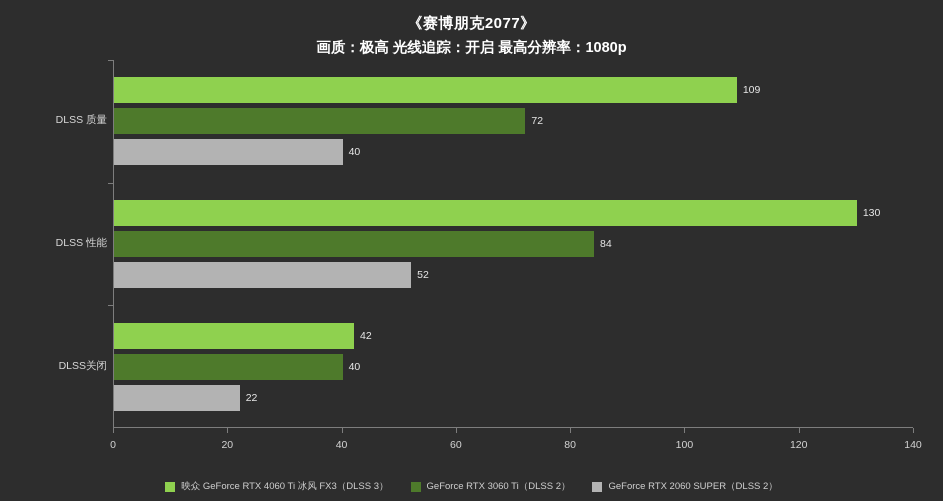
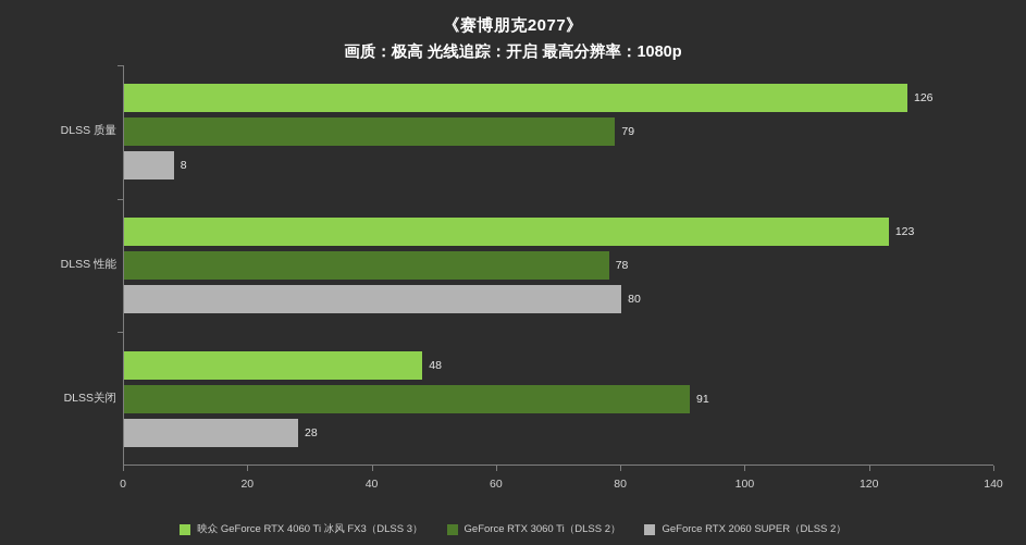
映众 GeForce RTX 4060 Ti 冰风 FX3（DLSS 3）/DLSS 质量: 109 -> 126
GeForce RTX 3060 Ti（DLSS 2）/DLSS 质量: 72 -> 79
GeForce RTX 2060 SUPER（DLSS 2）/DLSS 质量: 40 -> 8
映众 GeForce RTX 4060 Ti 冰风 FX3（DLSS 3）/DLSS 性能: 130 -> 123
GeForce RTX 3060 Ti（DLSS 2）/DLSS 性能: 84 -> 78
GeForce RTX 2060 SUPER（DLSS 2）/DLSS 性能: 52 -> 80
映众 GeForce RTX 4060 Ti 冰风 FX3（DLSS 3）/DLSS关闭: 42 -> 48
GeForce RTX 3060 Ti（DLSS 2）/DLSS关闭: 40 -> 91
GeForce RTX 2060 SUPER（DLSS 2）/DLSS关闭: 22 -> 28
